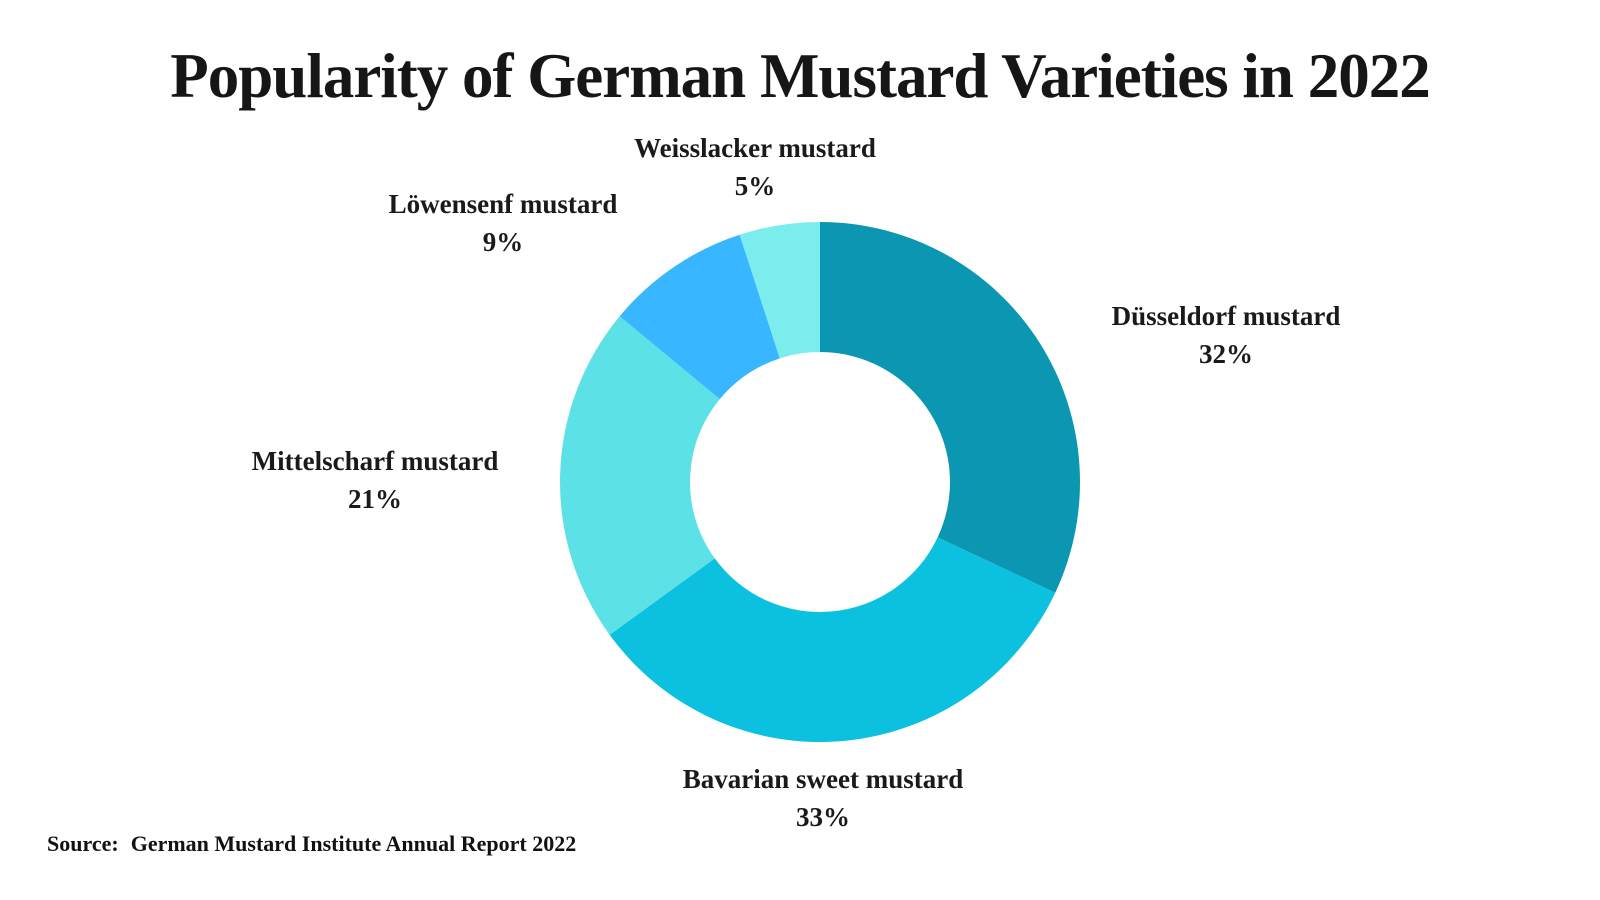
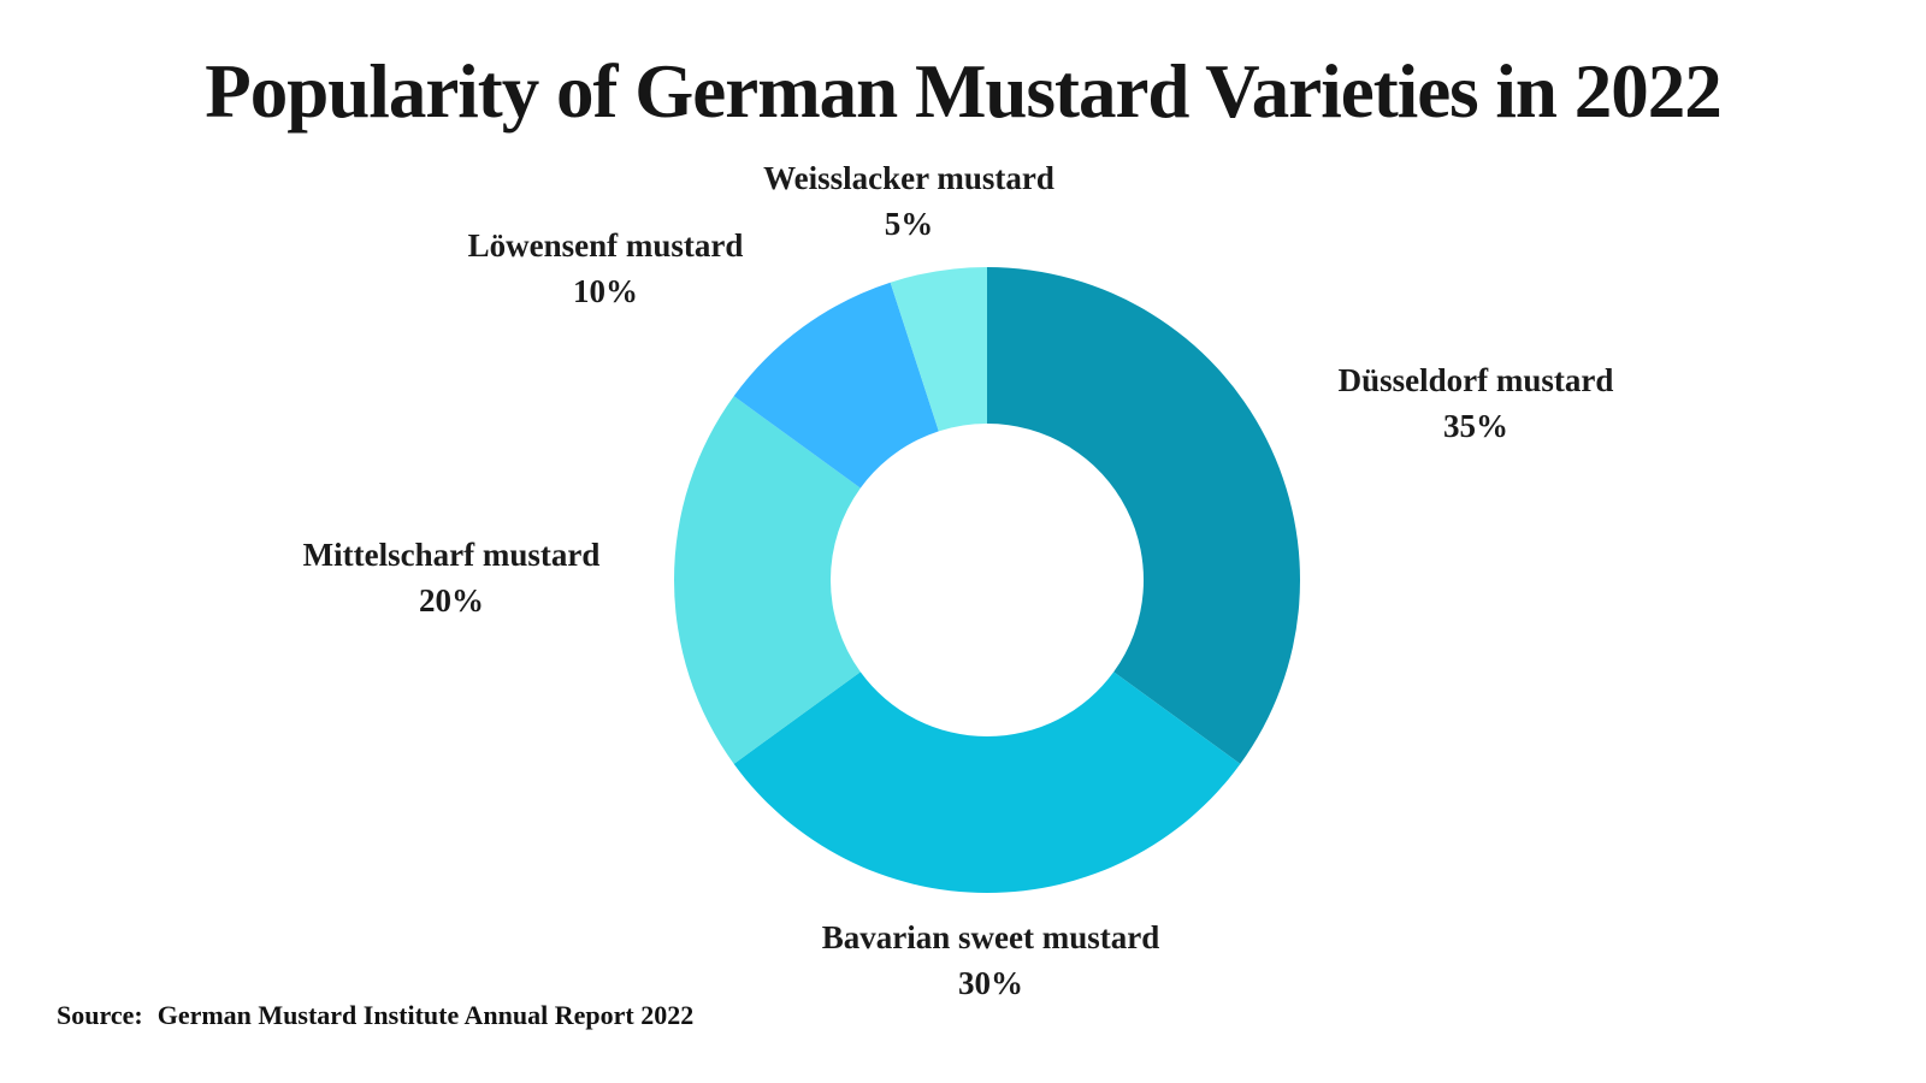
Düsseldorf mustard: 32% -> 35%
Bavarian sweet mustard: 33% -> 30%
Mittelscharf mustard: 21% -> 20%
Löwensenf mustard: 9% -> 10%
